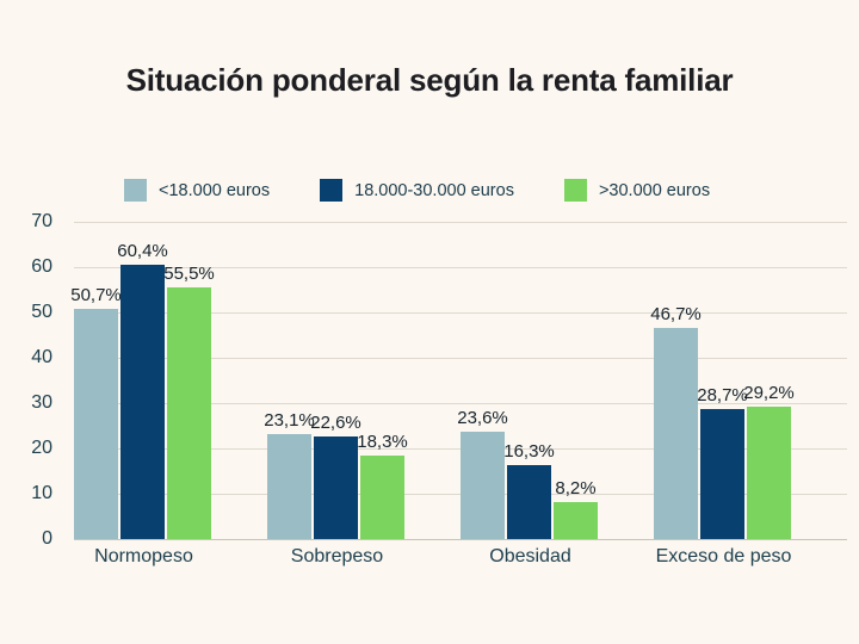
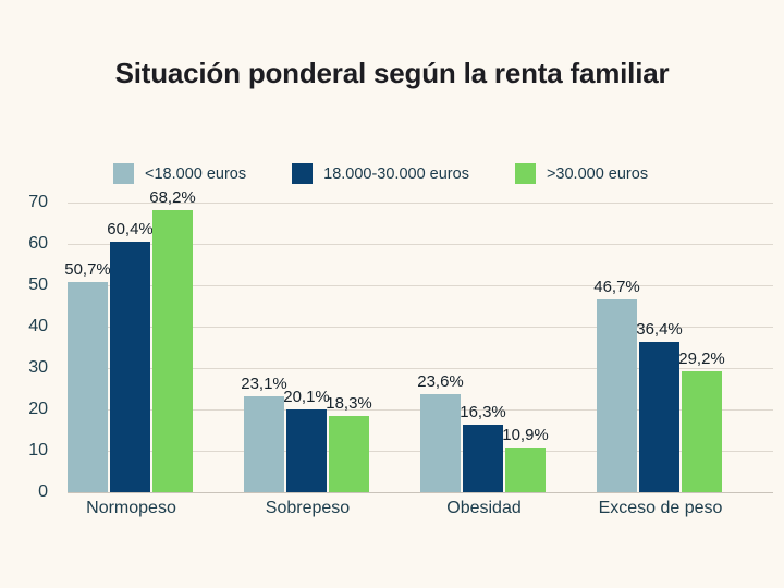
>30.000 euros/Normopeso: 55,5% -> 68,2%
18.000-30.000 euros/Sobrepeso: 22,6% -> 20,1%
>30.000 euros/Obesidad: 8,2% -> 10,9%
18.000-30.000 euros/Exceso de peso: 28,7% -> 36,4%
